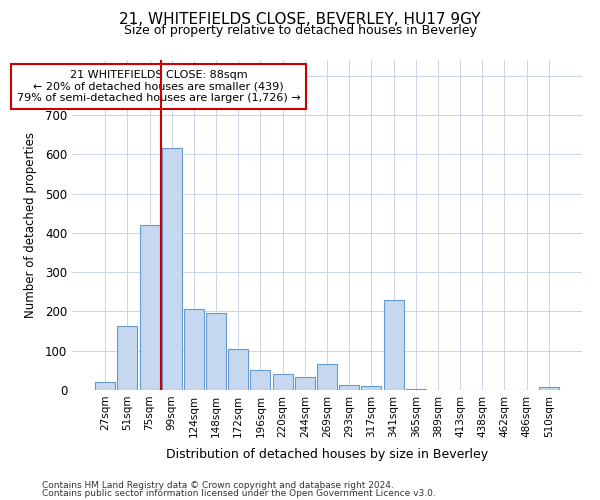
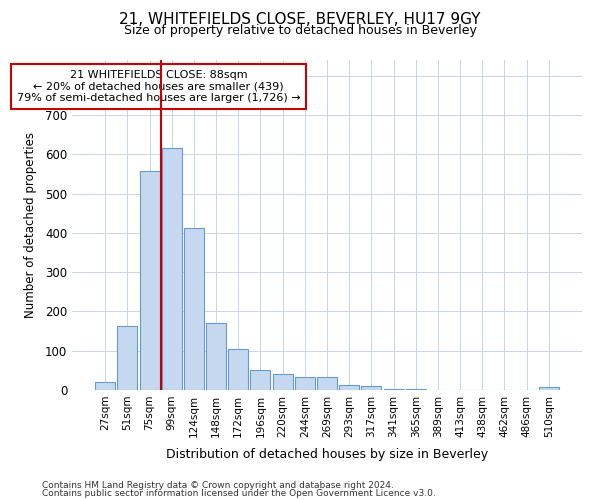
75sqm: 420 -> 557
124sqm: 205 -> 413
148sqm: 195 -> 170
269sqm: 65 -> 33
341sqm: 230 -> 2
